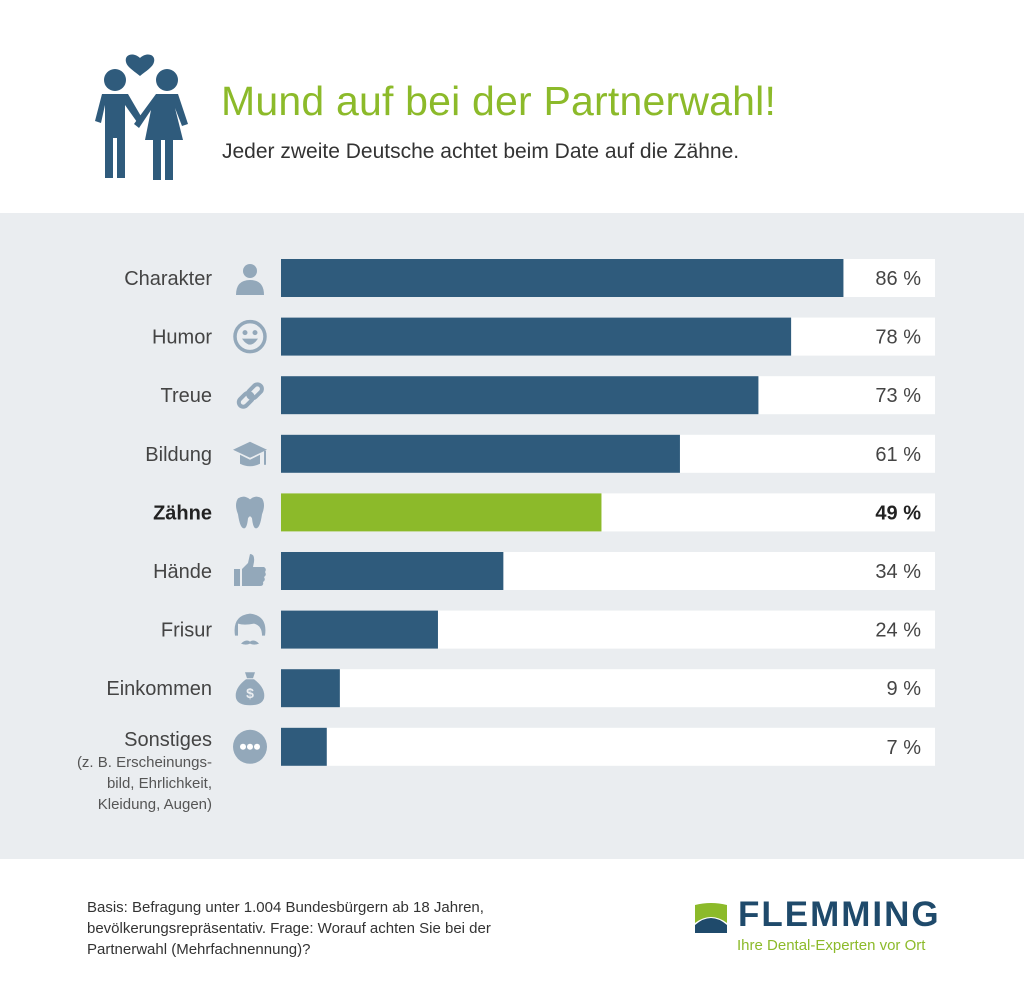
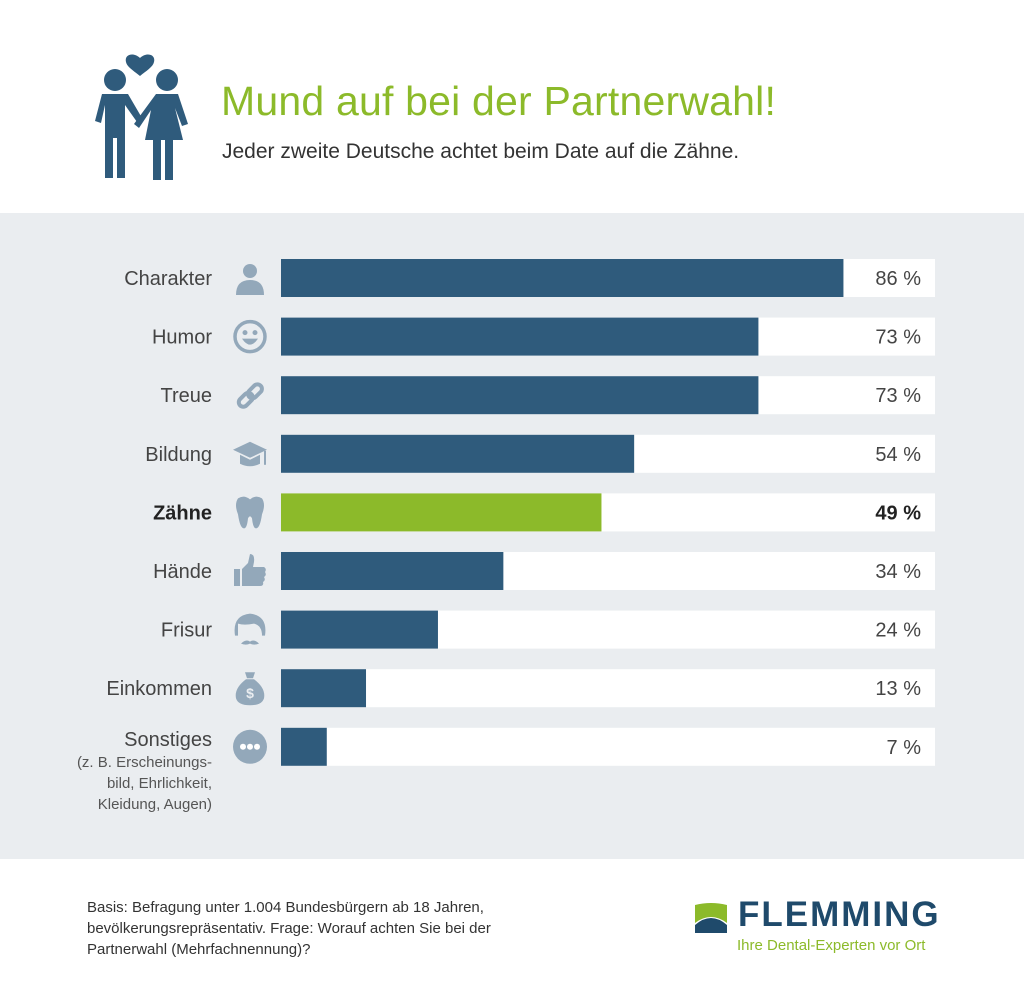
Humor: 78 -> 73
Bildung: 61 -> 54
Einkommen: 9 -> 13
